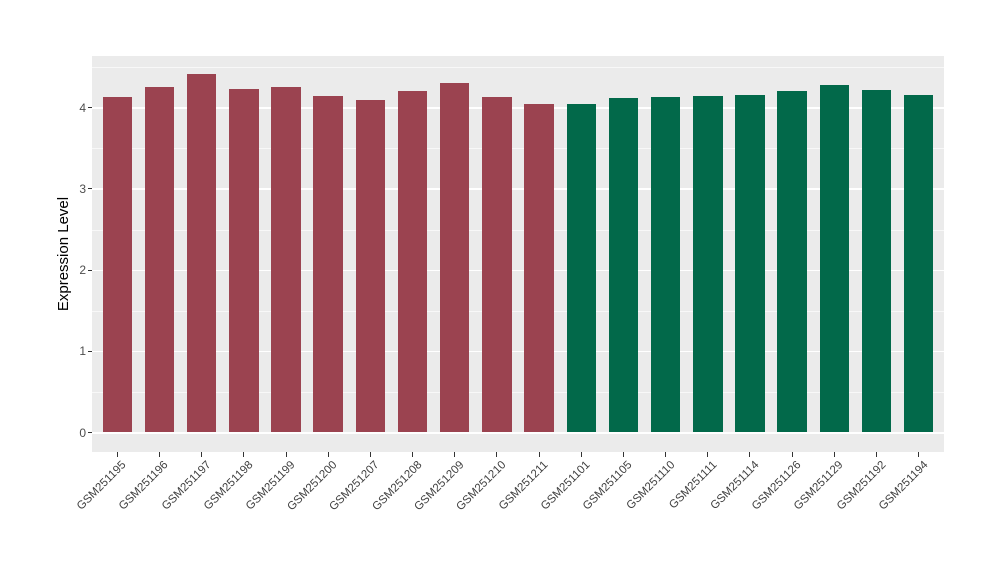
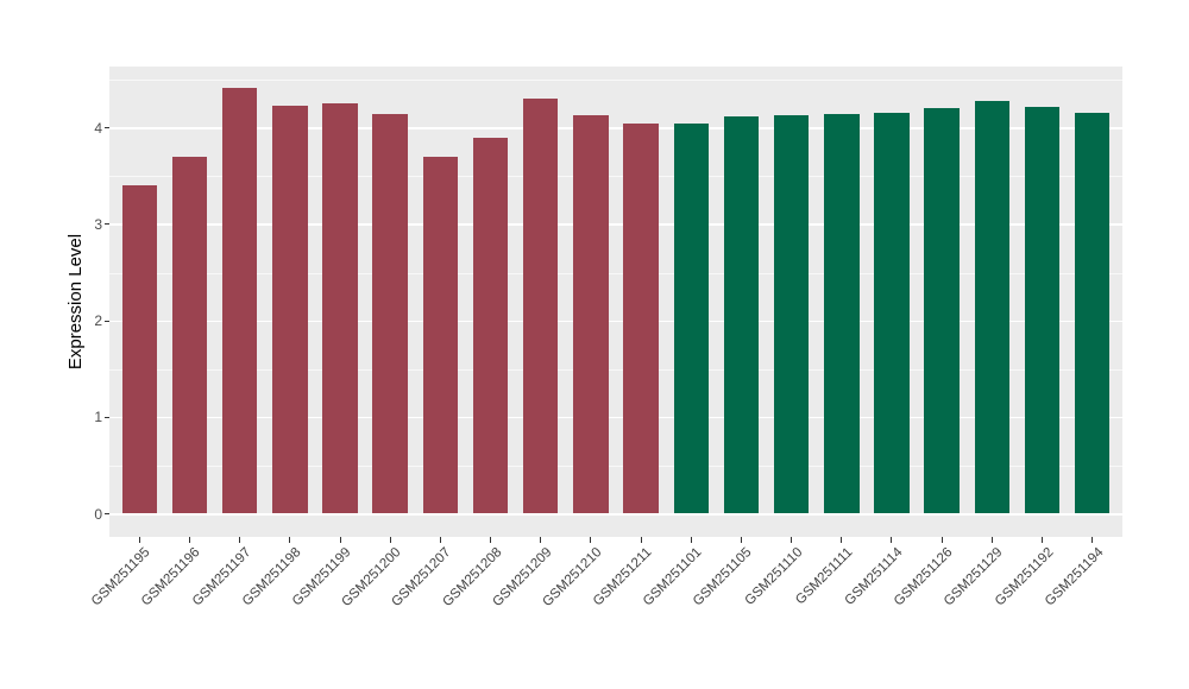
GSM251195: 4.1 -> 3.4
GSM251196: 4.3 -> 3.7
GSM251207: 4.1 -> 3.7
GSM251208: 4.2 -> 3.9
